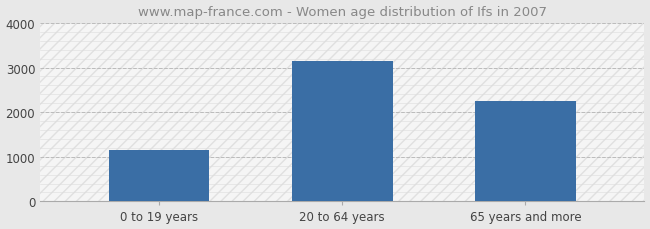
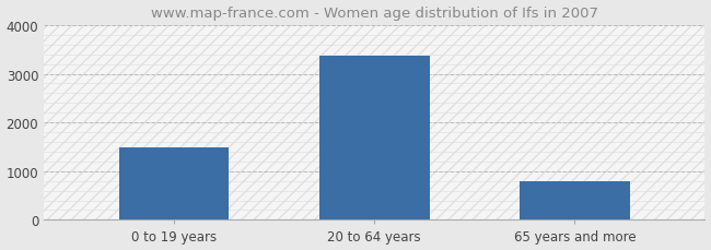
0 to 19 years: 1150 -> 1480
20 to 64 years: 3150 -> 3370
65 years and more: 2250 -> 800
